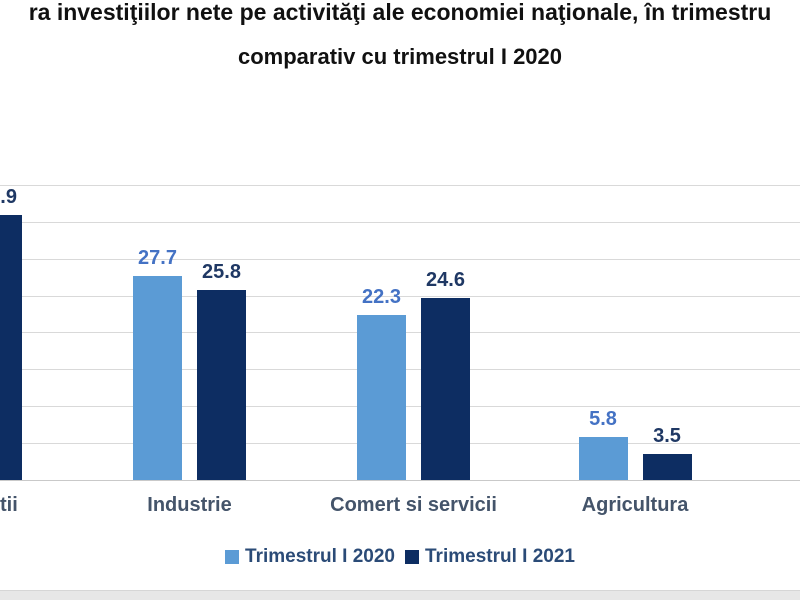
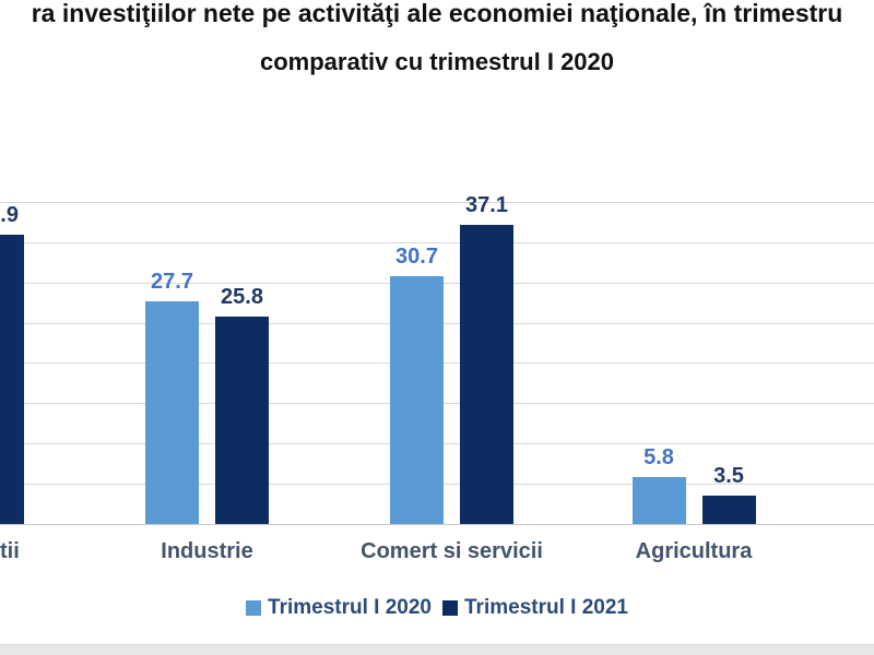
Trimestrul I 2020/Comert si servicii: 22.3 -> 30.7
Trimestrul I 2021/Comert si servicii: 24.6 -> 37.1
